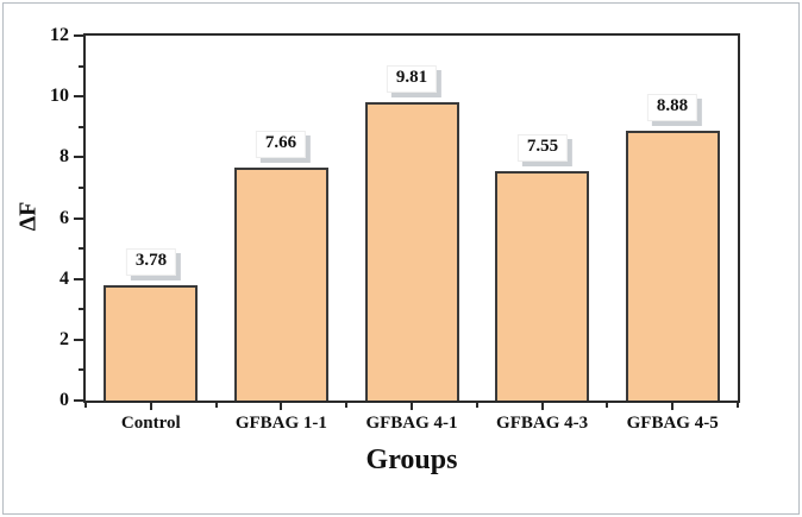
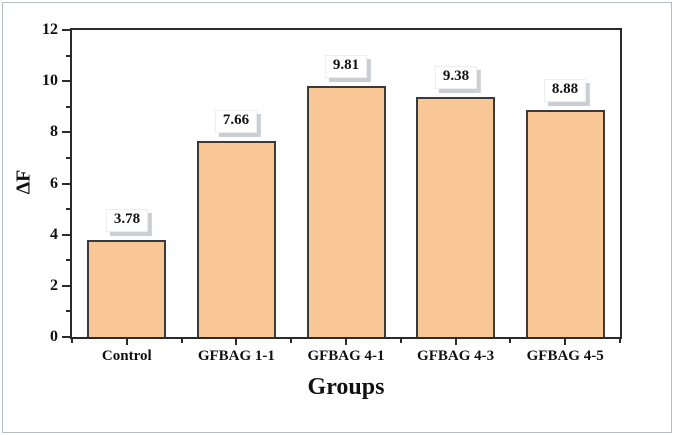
GFBAG 4-3: 7.55 -> 9.38
